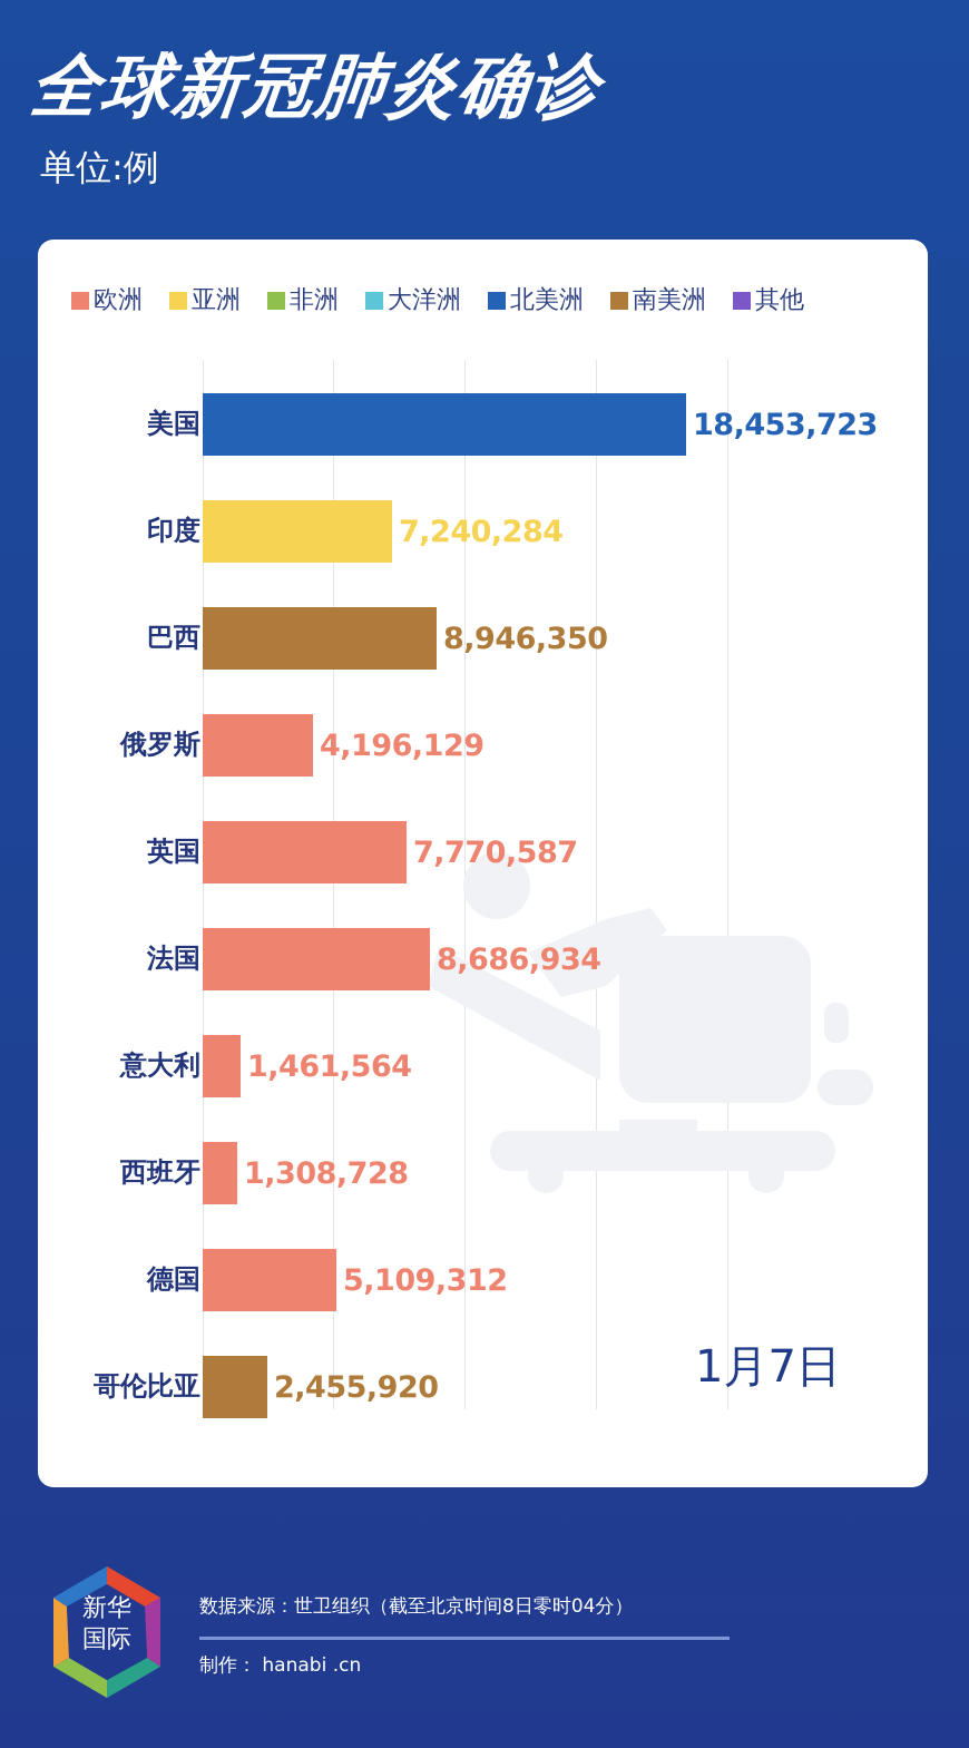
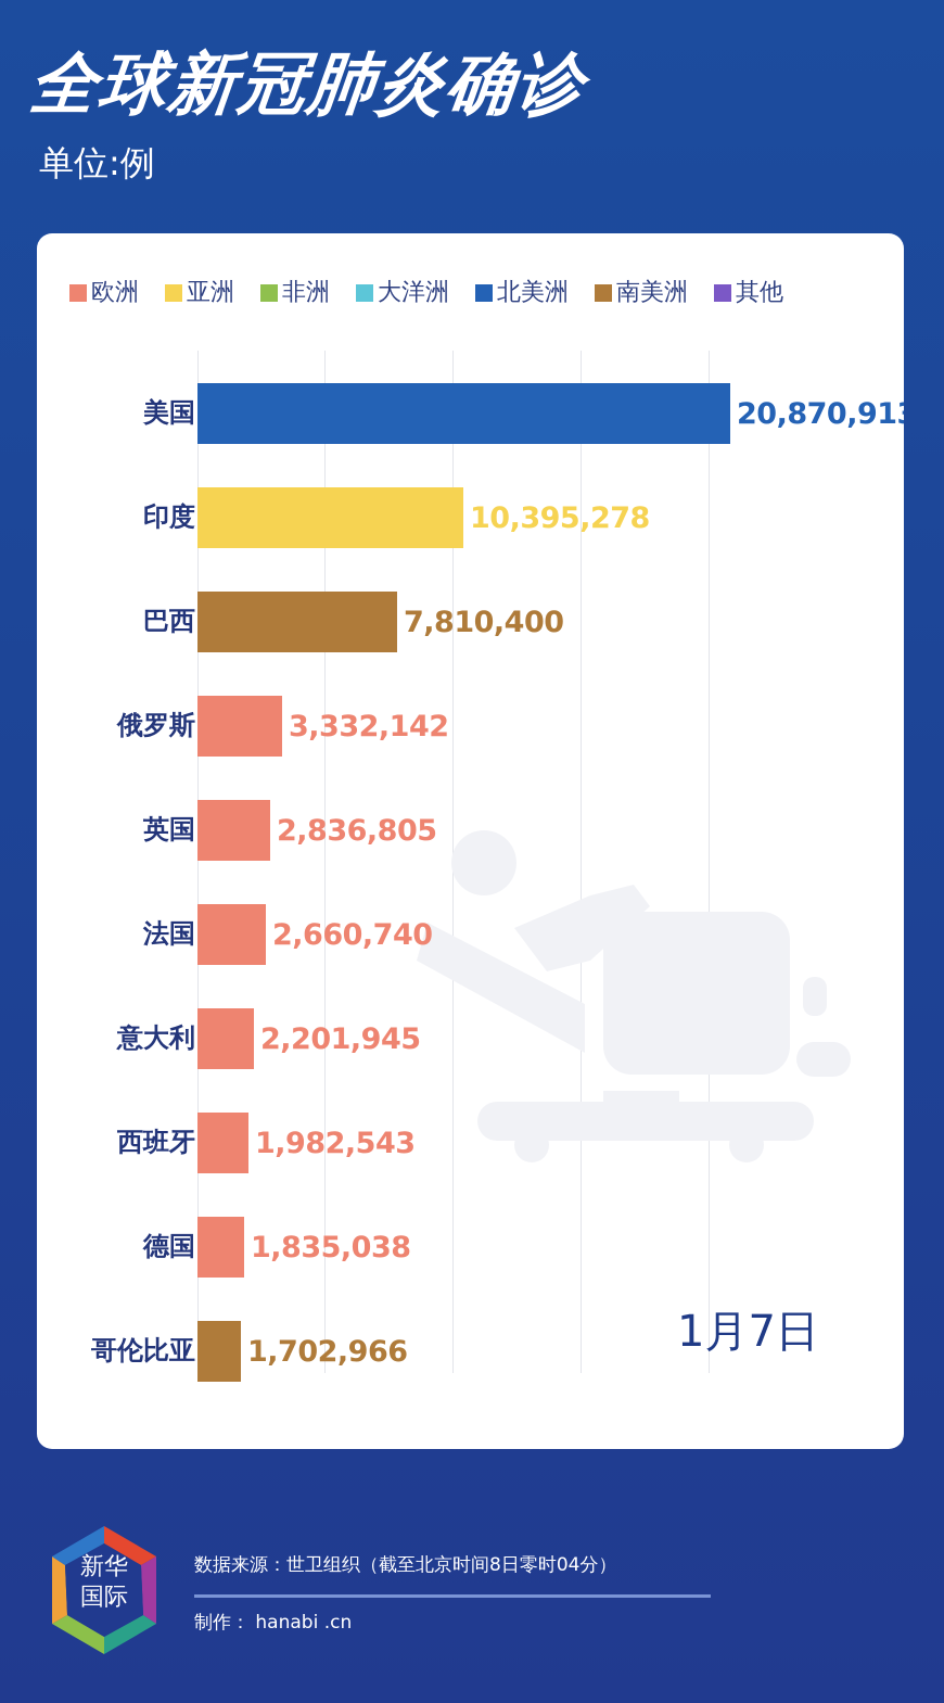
美国: 18,453,723 -> 20,870,913
印度: 7,240,284 -> 10,395,278
巴西: 8,946,350 -> 7,810,400
俄罗斯: 4,196,129 -> 3,332,142
英国: 7,770,587 -> 2,836,805
法国: 8,686,934 -> 2,660,740
意大利: 1,461,564 -> 2,201,945
西班牙: 1,308,728 -> 1,982,543
德国: 5,109,312 -> 1,835,038
哥伦比亚: 2,455,920 -> 1,702,966
